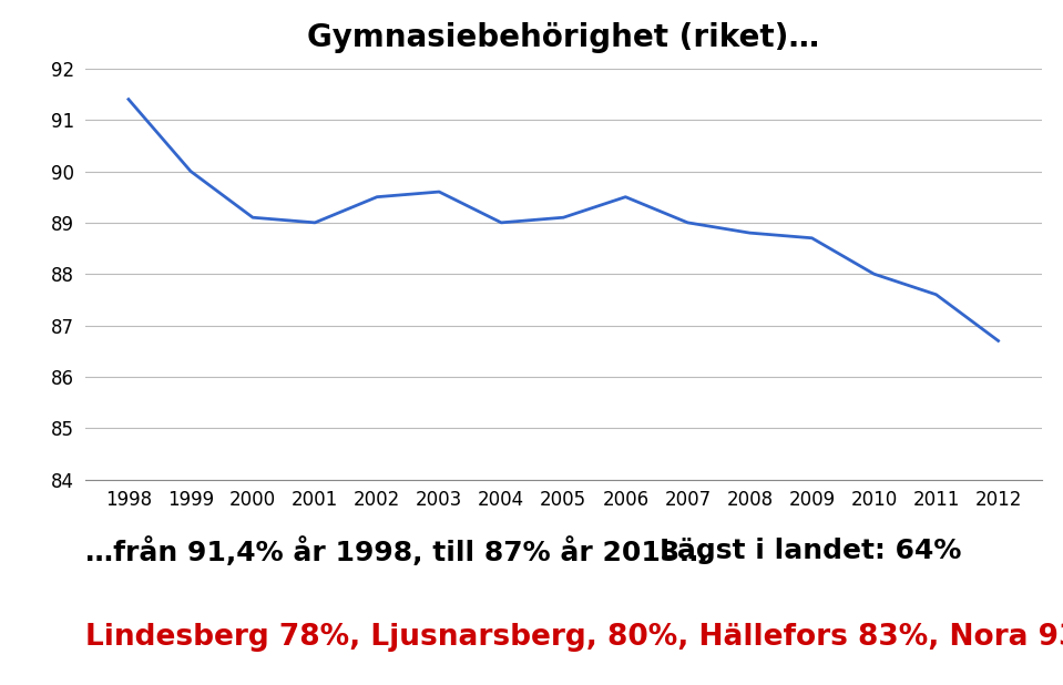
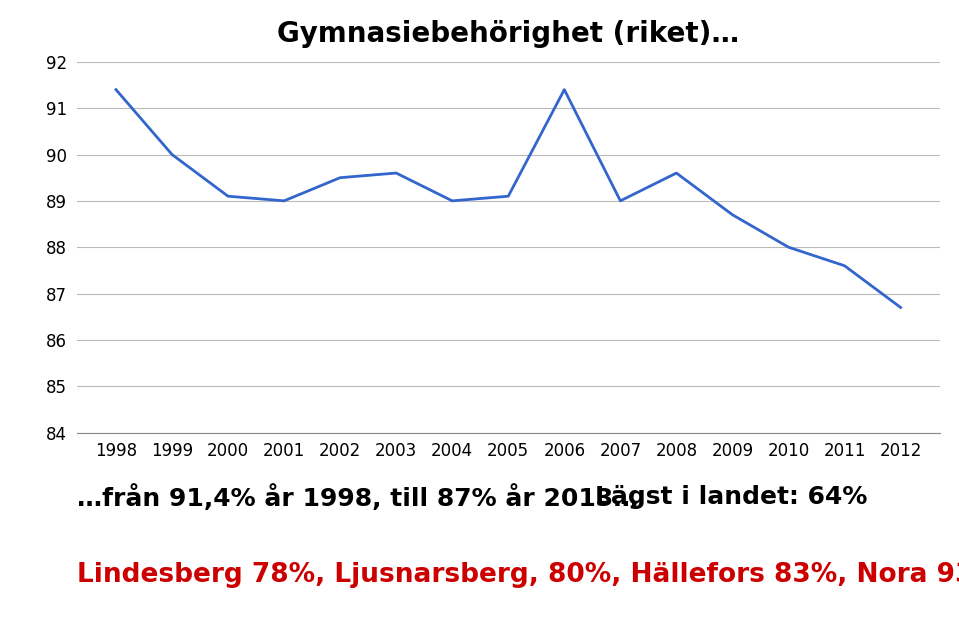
2006: 89.5 -> 91.4
2008: 88.8 -> 89.6
